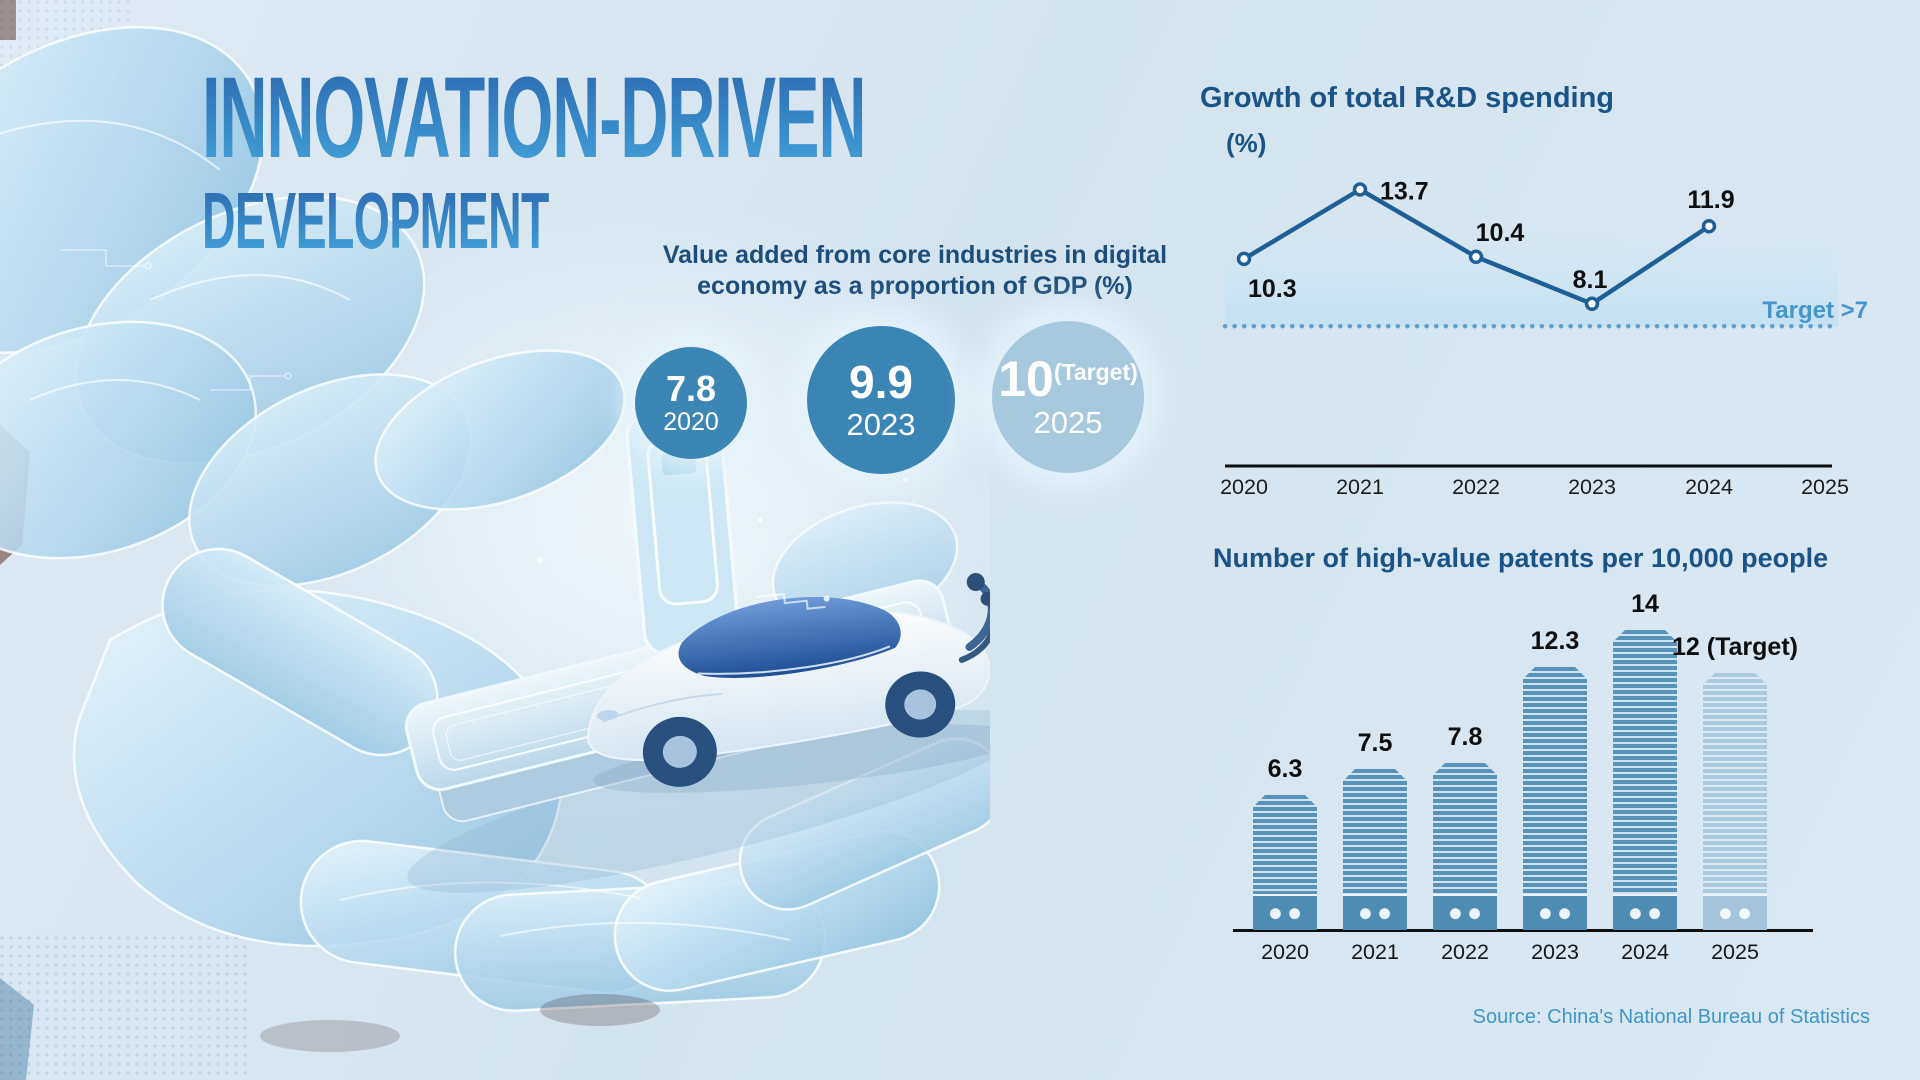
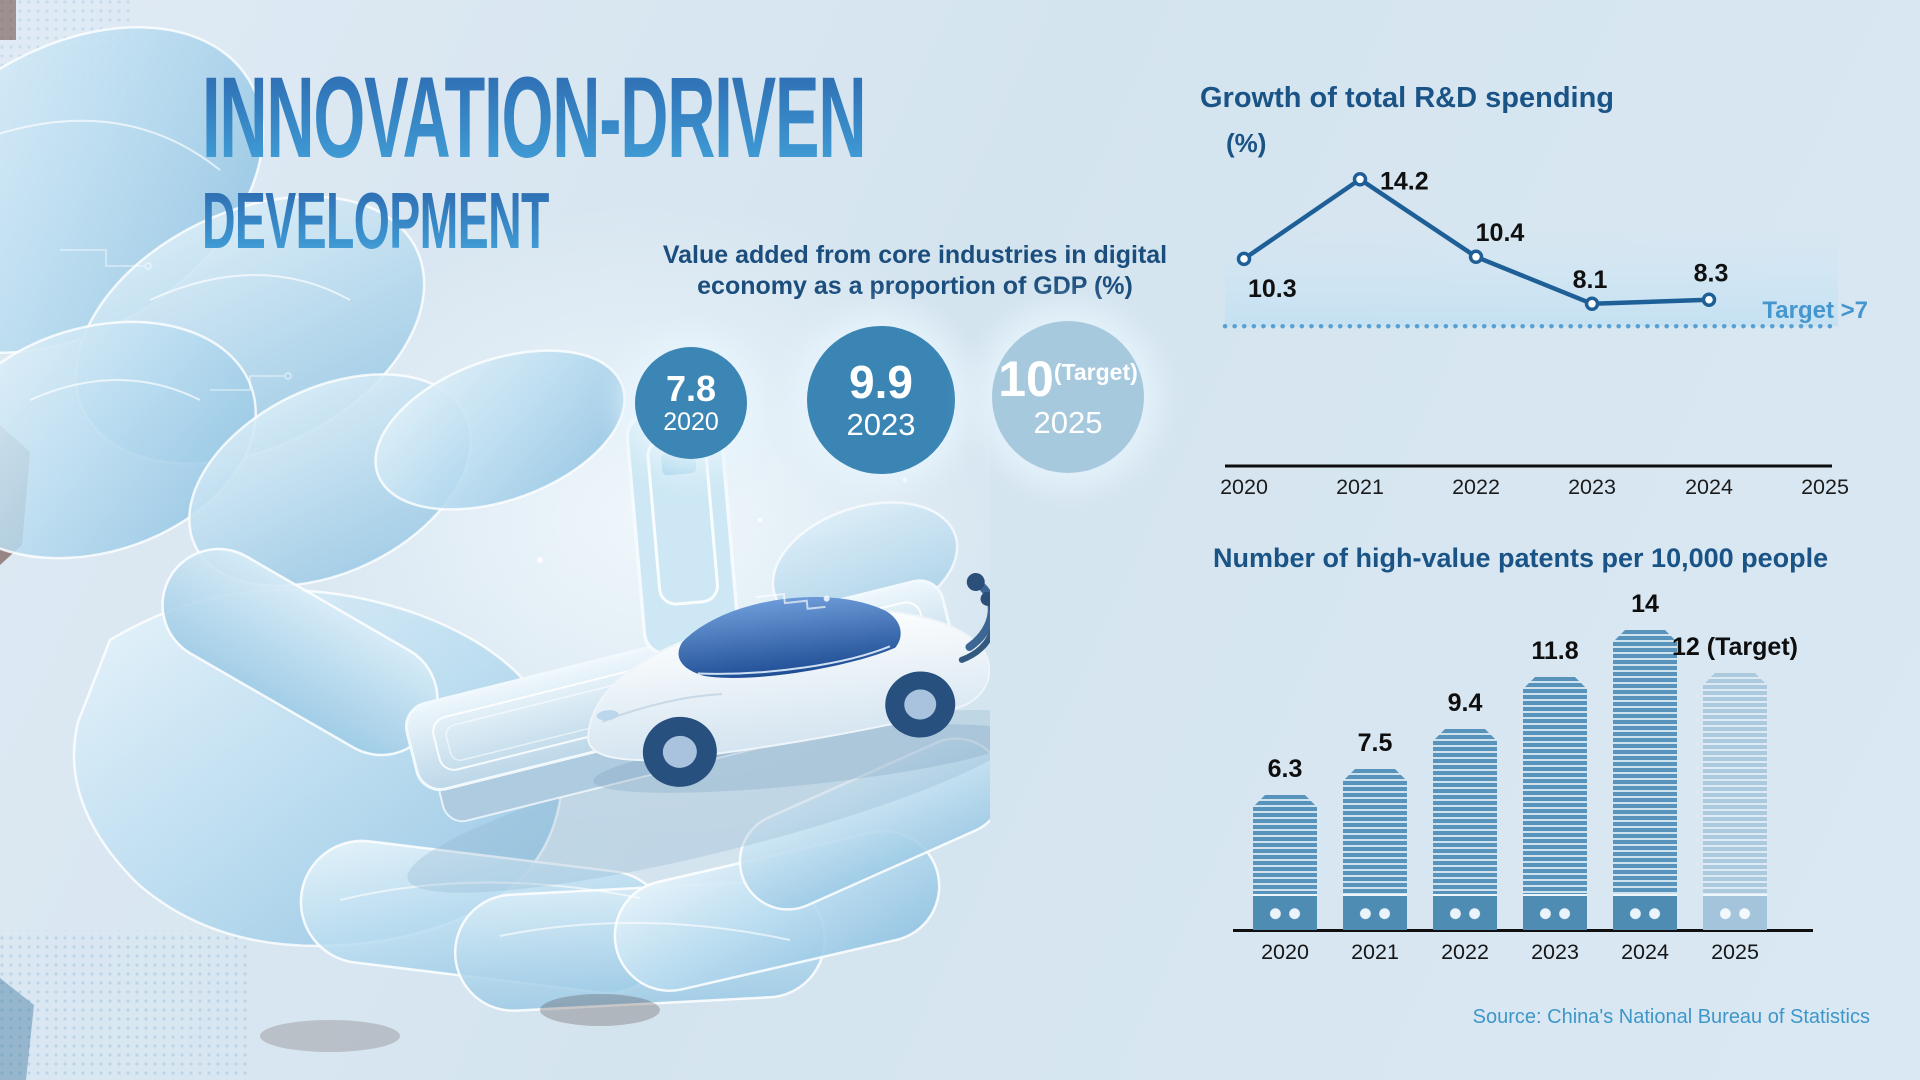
Growth of total R&D spending/2021: 13.7 -> 14.2
Growth of total R&D spending/2024: 11.9 -> 8.3
Number of high-value patents per 10,000 people/2022: 7.8 -> 9.4
Number of high-value patents per 10,000 people/2023: 12.3 -> 11.8
